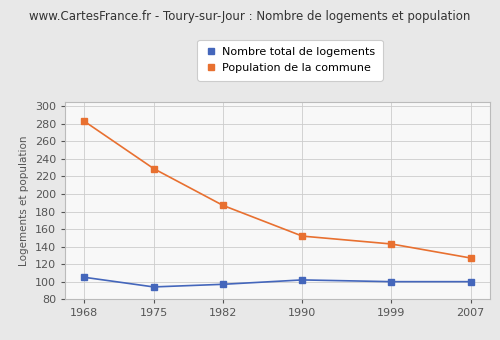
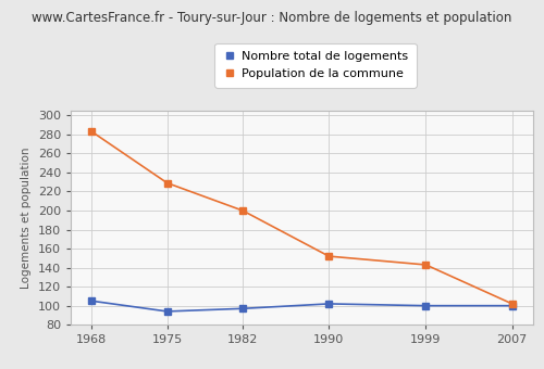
Population de la commune/1982: 187 -> 200
Population de la commune/2007: 127 -> 102
